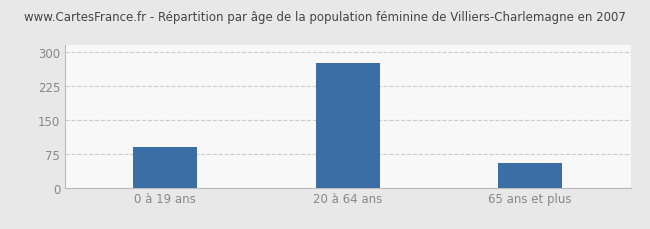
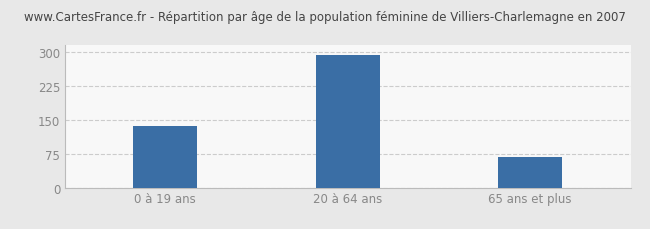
0 à 19 ans: 90 -> 136
20 à 64 ans: 275 -> 293
65 ans et plus: 55 -> 68
